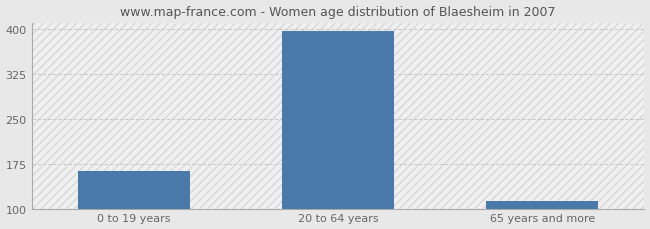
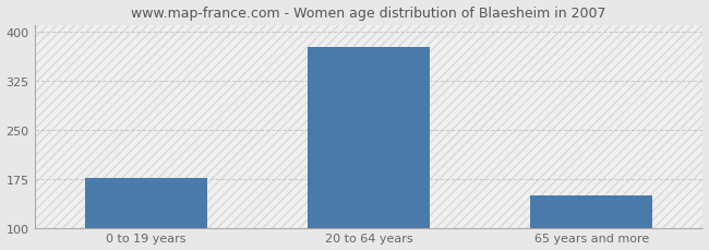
0 to 19 years: 163 -> 176
20 to 64 years: 396 -> 376
65 years and more: 113 -> 150
